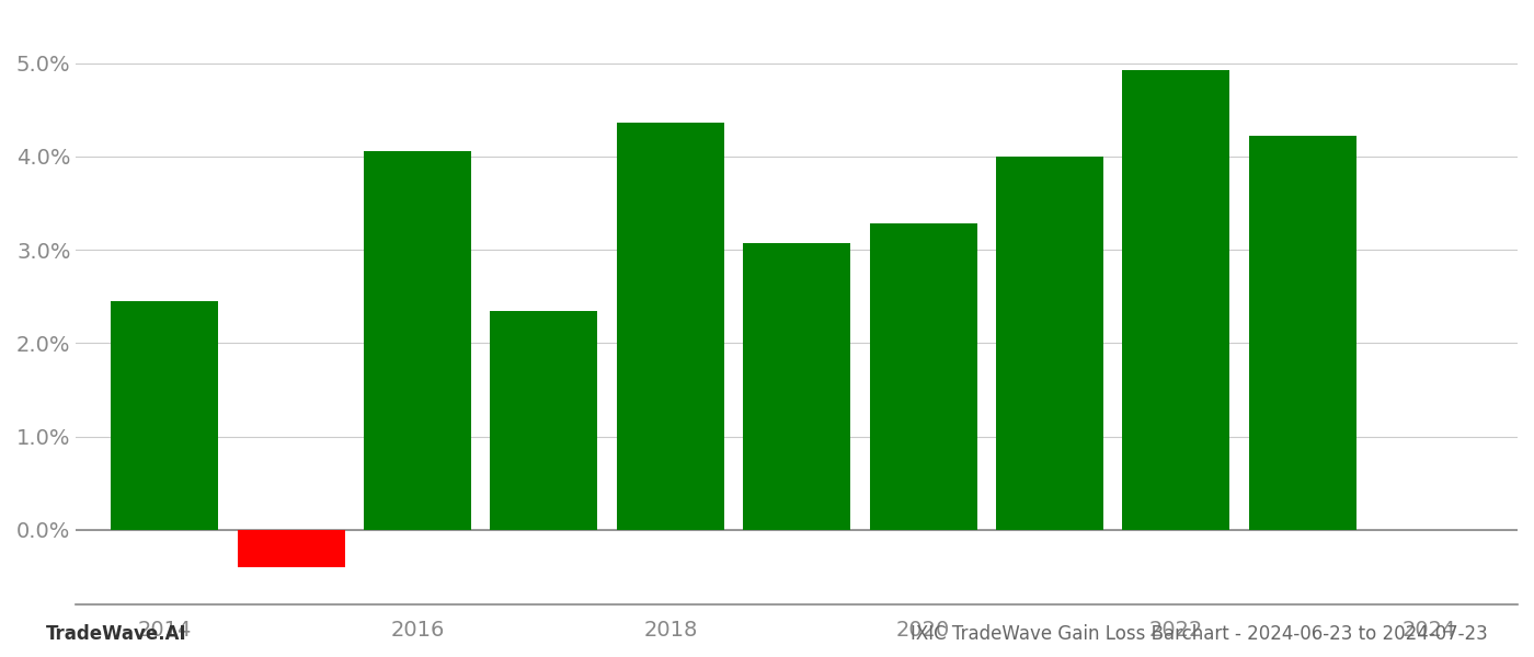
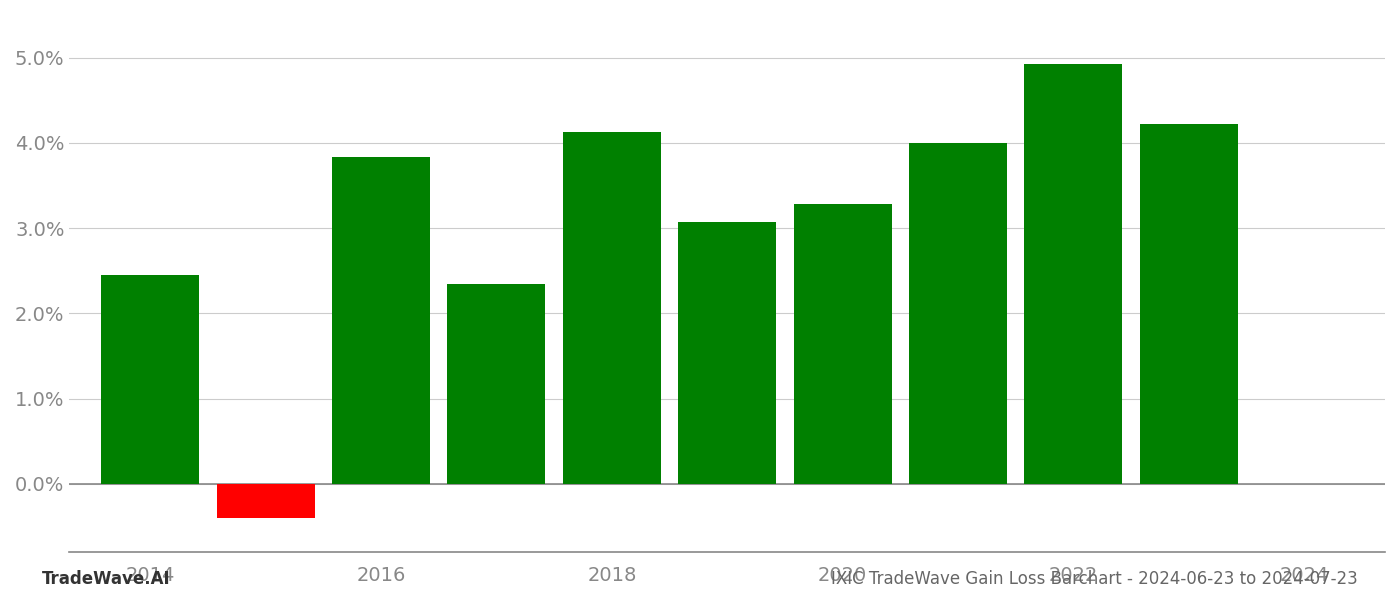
2016: 4.06% -> 3.83%
2018: 4.36% -> 4.13%
